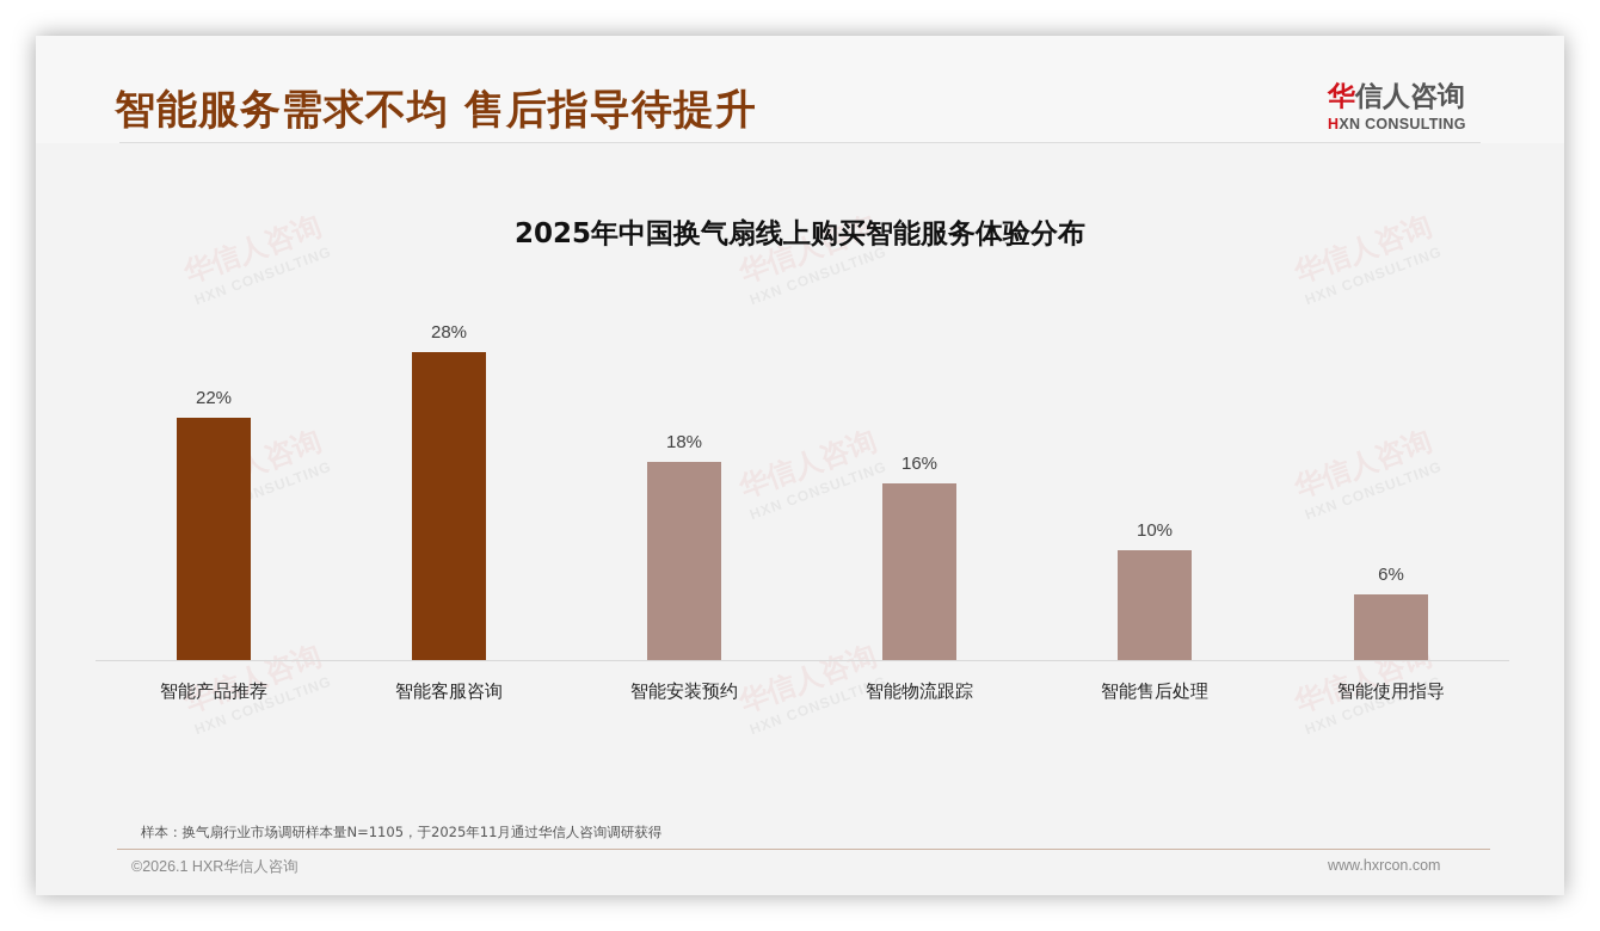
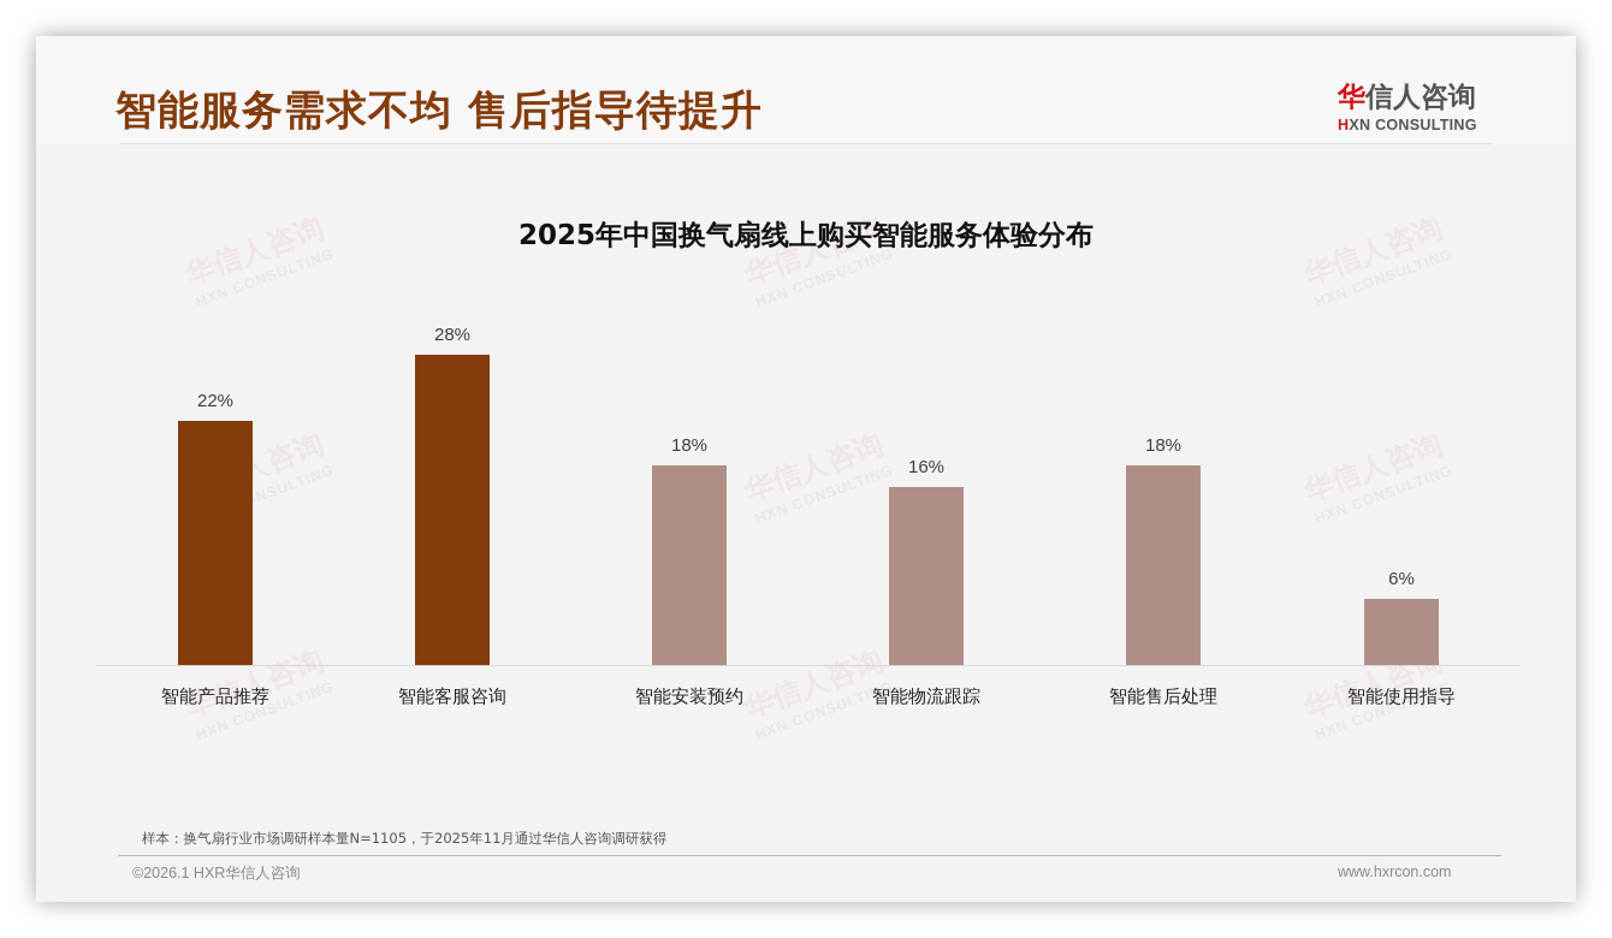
智能售后处理: 10% -> 18%
